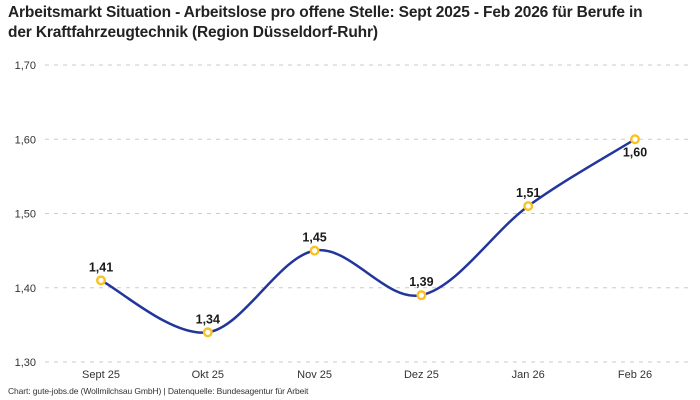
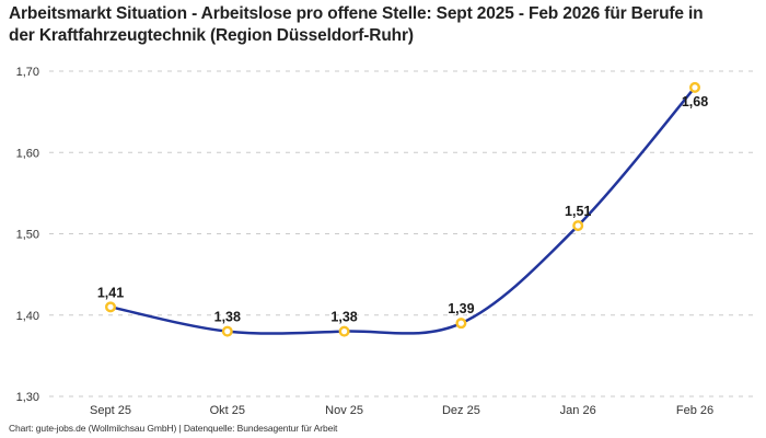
Okt 25: 1,34 -> 1,38
Nov 25: 1,45 -> 1,38
Feb 26: 1,60 -> 1,68
